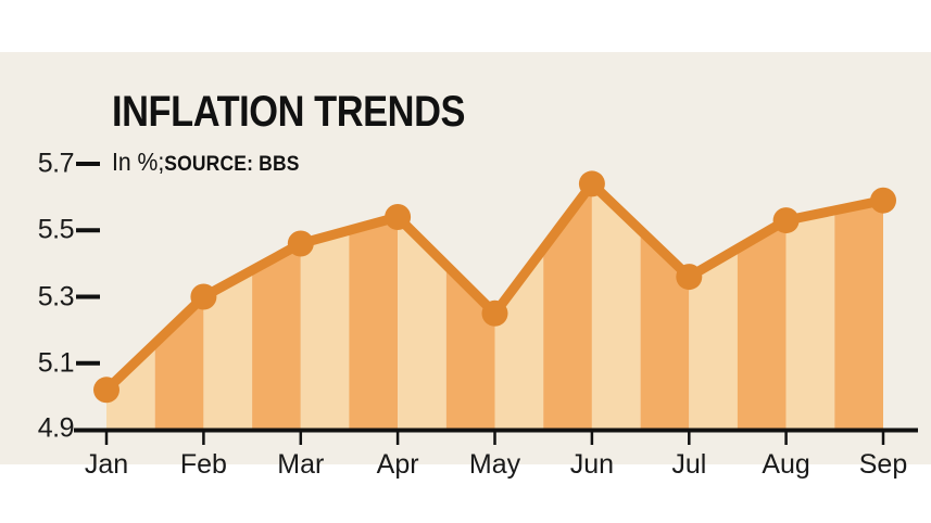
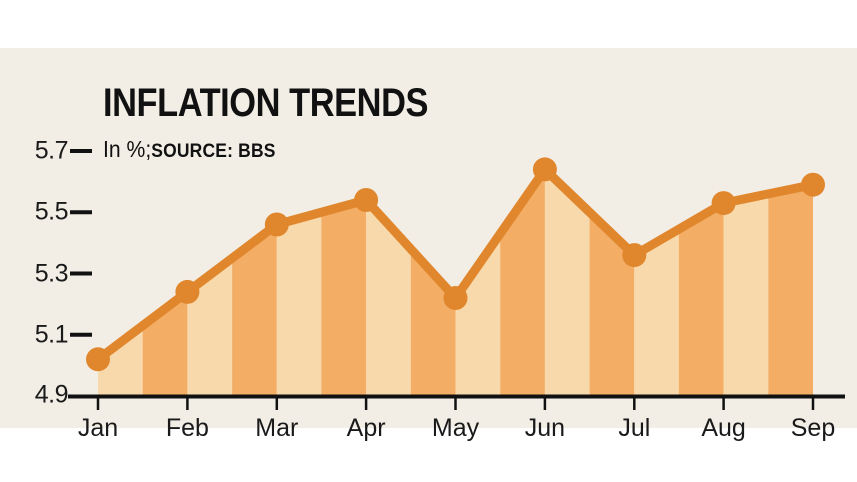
Feb: 5.30 -> 5.24
May: 5.25 -> 5.22
